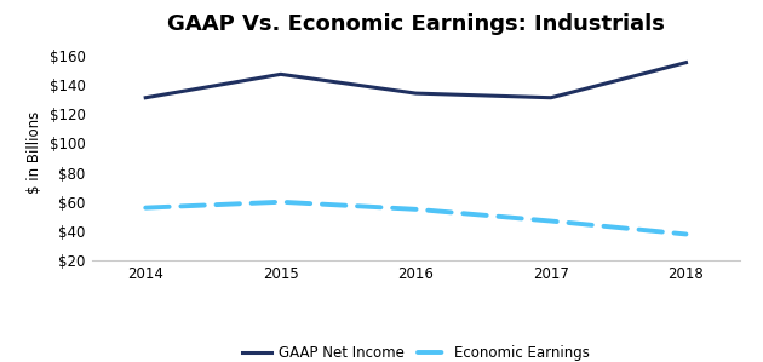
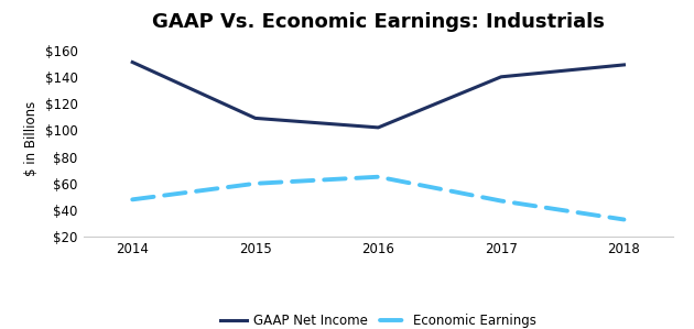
GAAP Net Income/2014: $131 -> $151
Economic Earnings/2014: $56 -> $48
GAAP Net Income/2015: $147 -> $109
GAAP Net Income/2016: $134 -> $102
Economic Earnings/2016: $55 -> $65
GAAP Net Income/2017: $131 -> $140
GAAP Net Income/2018: $155 -> $149
Economic Earnings/2018: $38 -> $33
